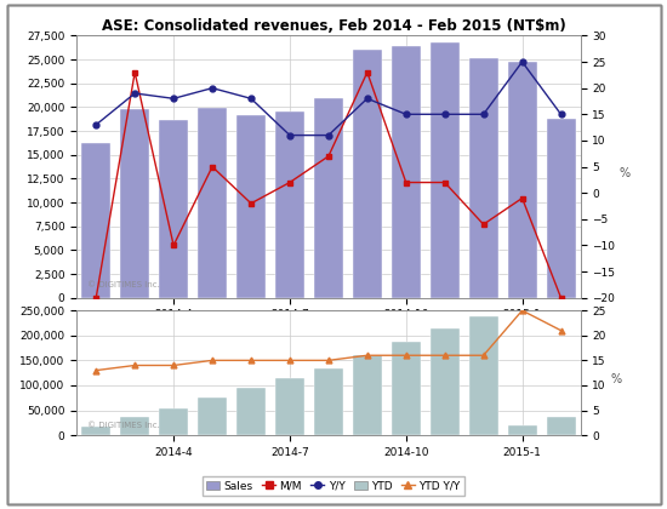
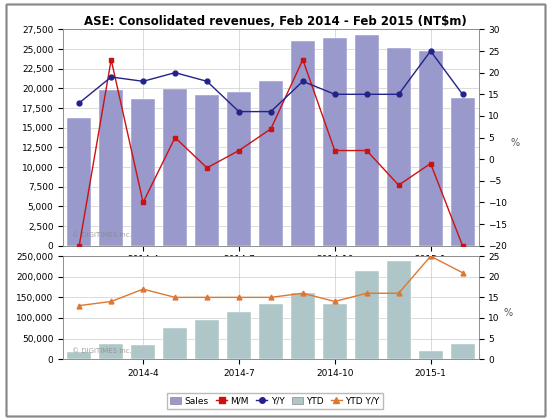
YTD/2014-4: 55,000 -> 35,000
YTD Y/Y/2014-4: 14 -> 17
YTD/2014-10: 187,000 -> 135,000
YTD Y/Y/2014-10: 16 -> 14
